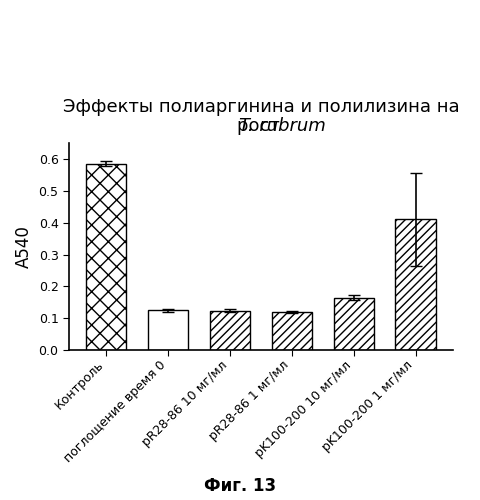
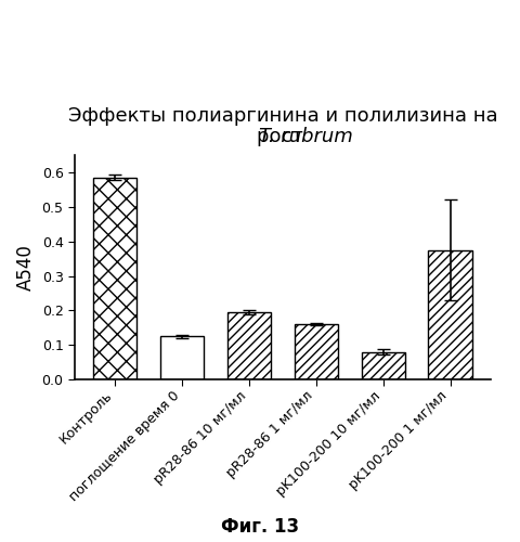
pR28-86 10 мг/мл: 0.123 -> 0.195
pR28-86 1 мг/мл: 0.120 -> 0.160
pK100-200 10 мг/мл: 0.165 -> 0.080
pK100-200 1 мг/мл: 0.410 -> 0.375
